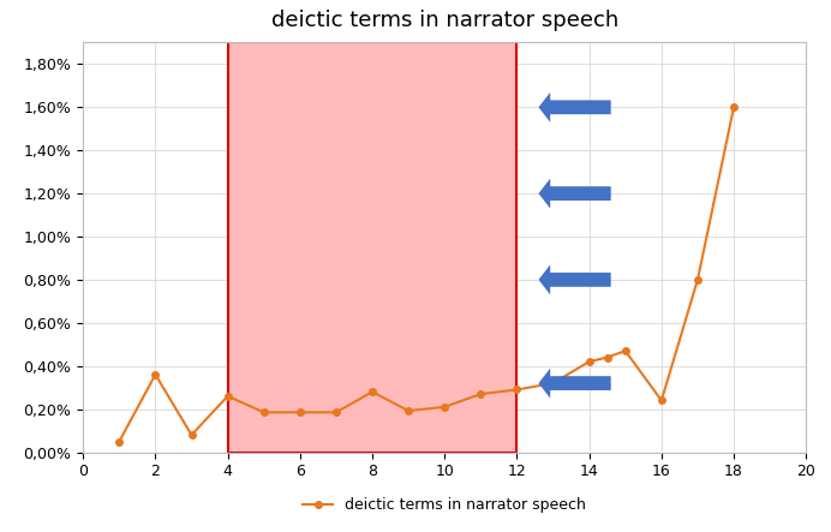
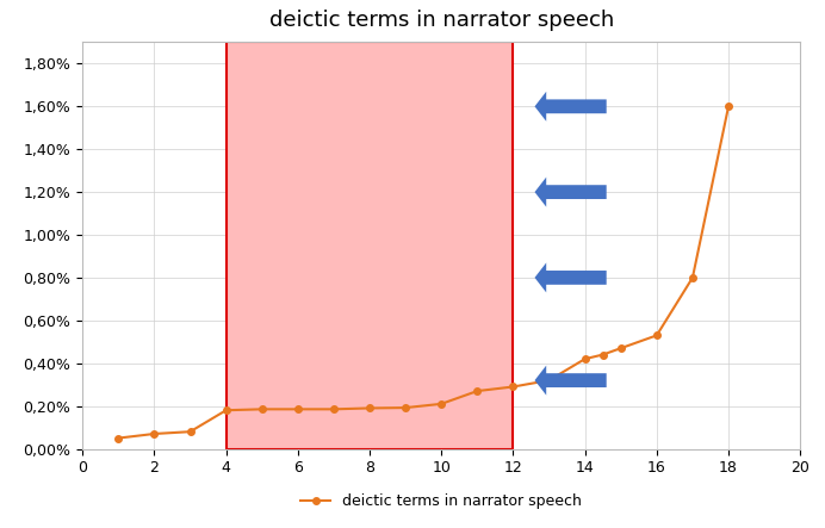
2: 0,36% -> 0,07%
4: 0,26% -> 0,18%
8: 0,28% -> 0,19%
16: 0,24% -> 0,53%
